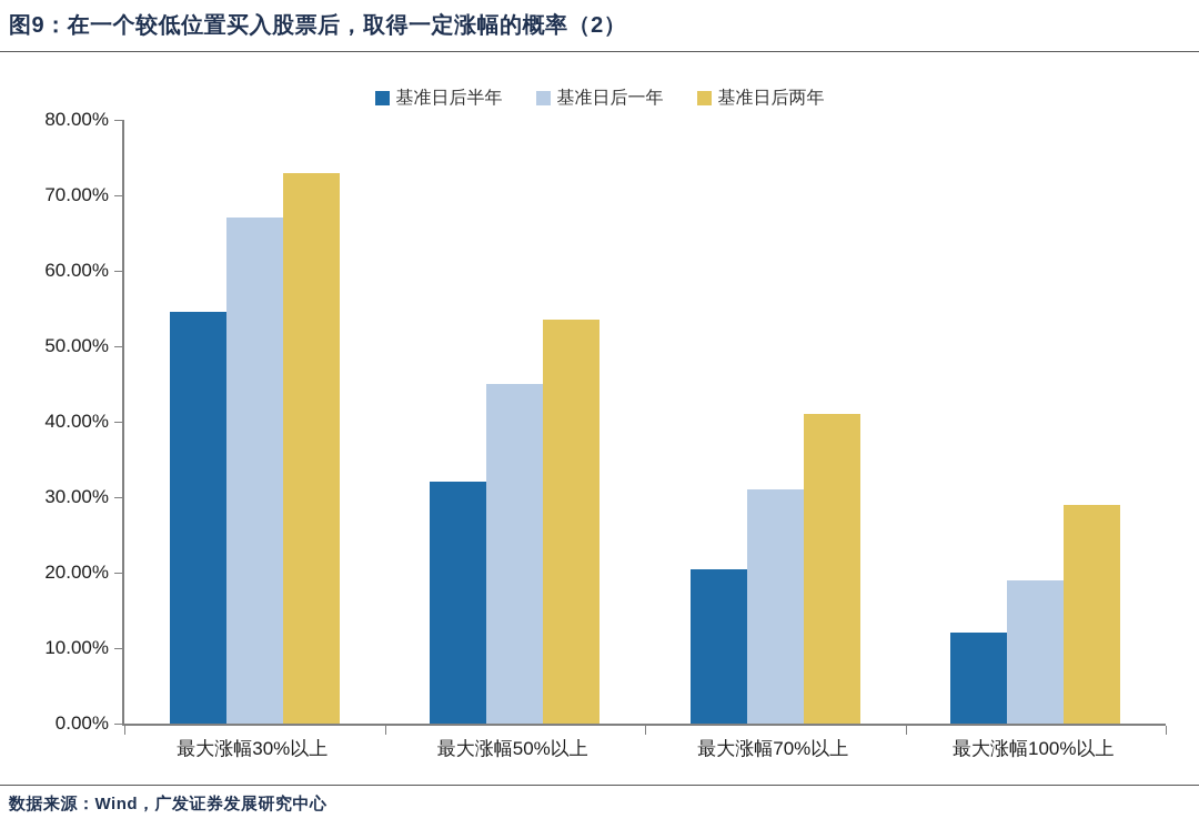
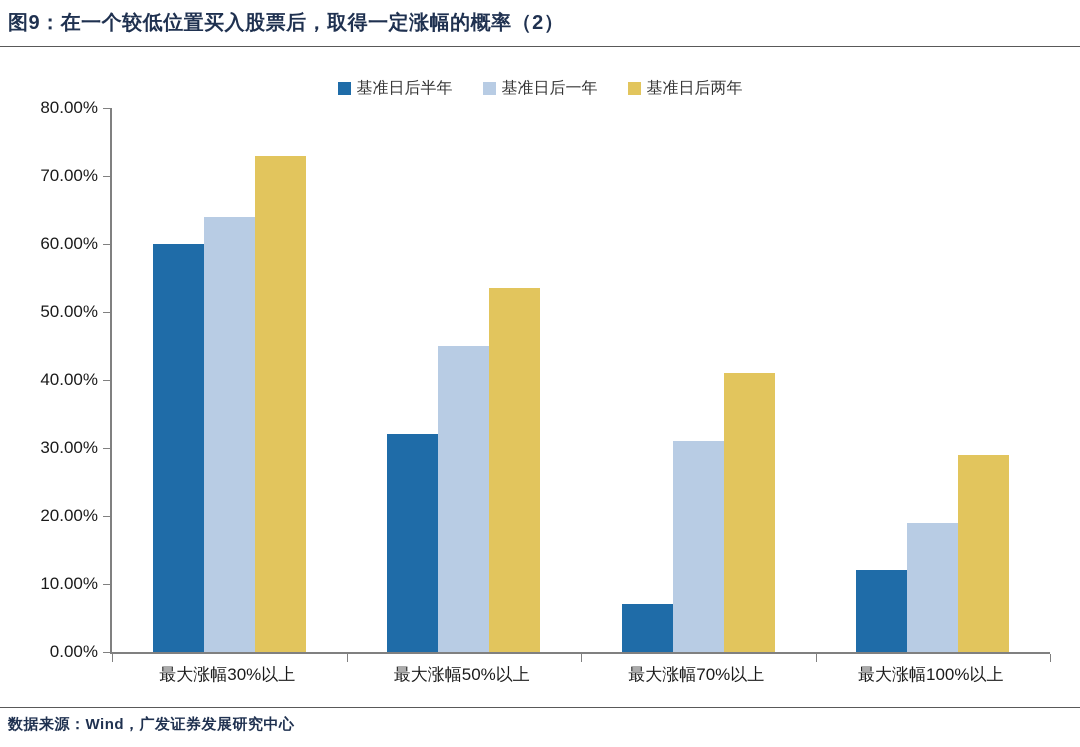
基准日后半年/最大涨幅30%以上: 54% -> 60%
基准日后一年/最大涨幅30%以上: 67% -> 64%
基准日后半年/最大涨幅70%以上: 20% -> 7%
